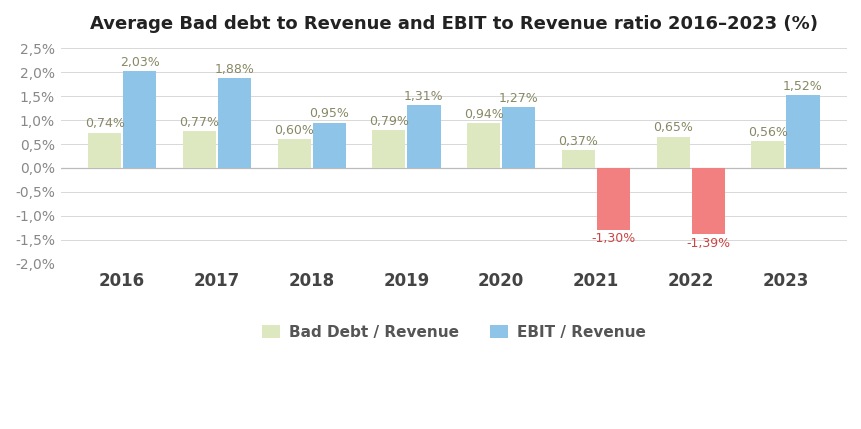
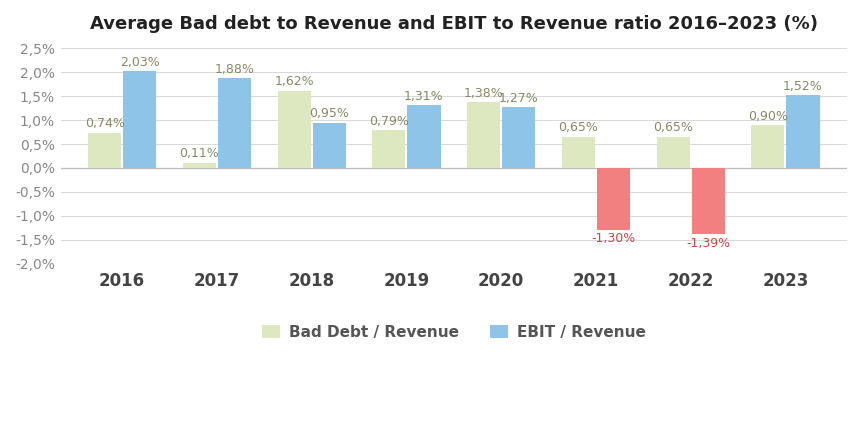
Bad Debt / Revenue/2017: 0,77% -> 0,11%
Bad Debt / Revenue/2018: 0,60% -> 1,62%
Bad Debt / Revenue/2020: 0,94% -> 1,38%
Bad Debt / Revenue/2021: 0,37% -> 0,65%
Bad Debt / Revenue/2023: 0,56% -> 0,90%
